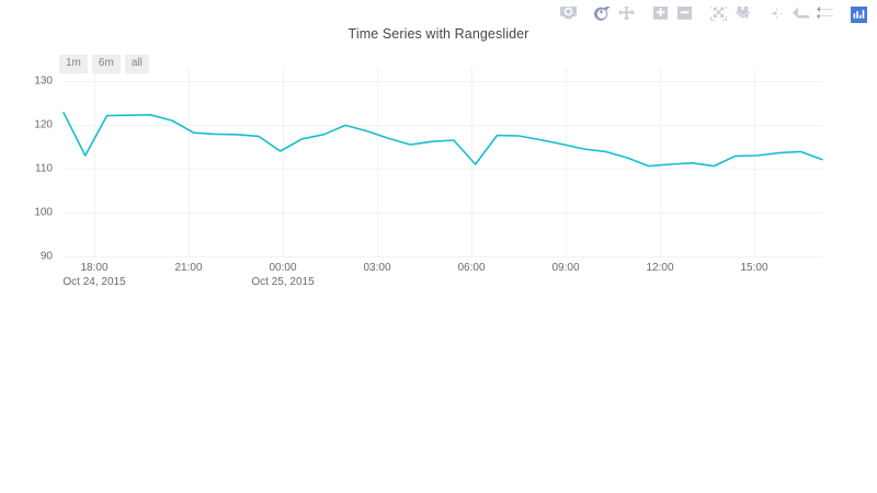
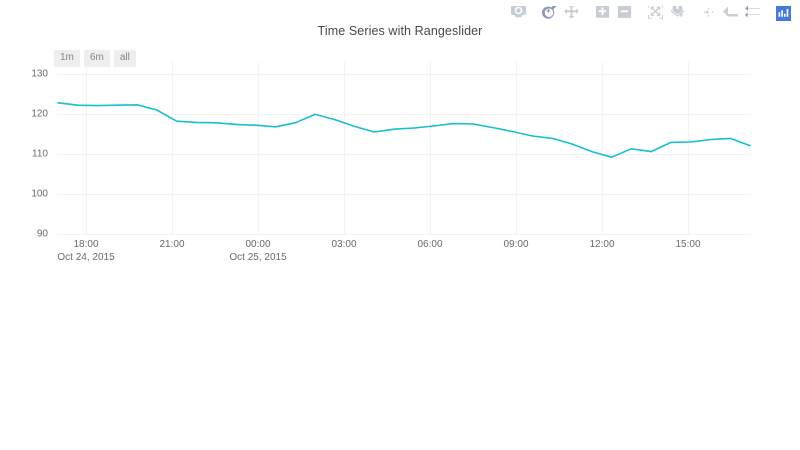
18:00: 113 -> 122
00:00: 114 -> 117
06:00: 111 -> 117
12:00: 111 -> 109
